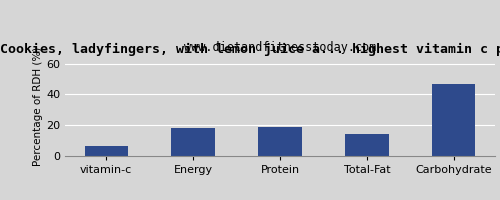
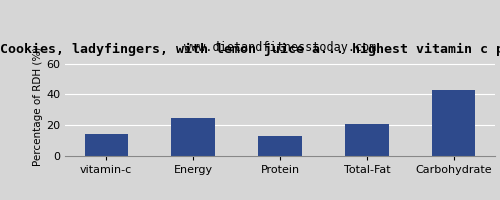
vitamin-c: 6 -> 14
Energy: 18 -> 25
Protein: 19 -> 13
Total-Fat: 14 -> 21
Carbohydrate: 46 -> 43
